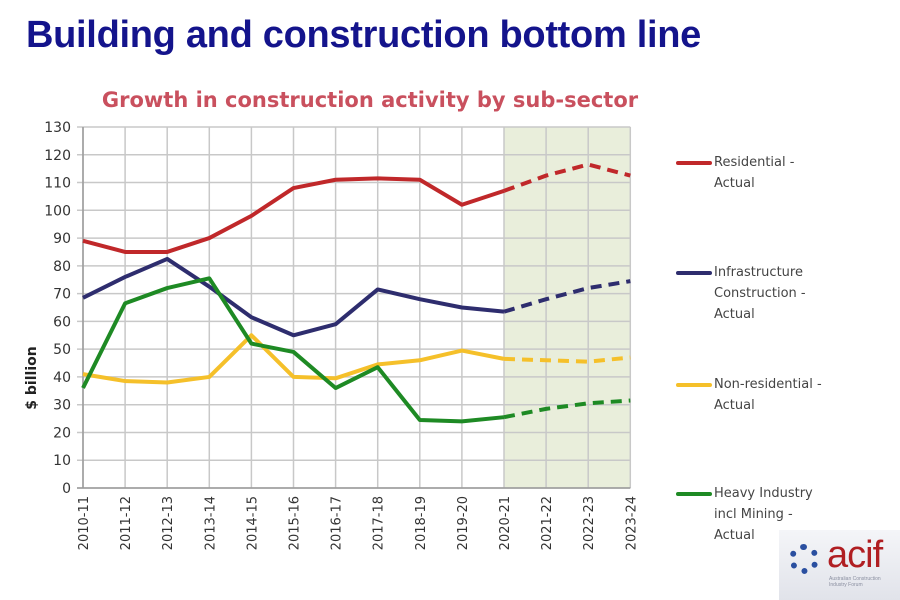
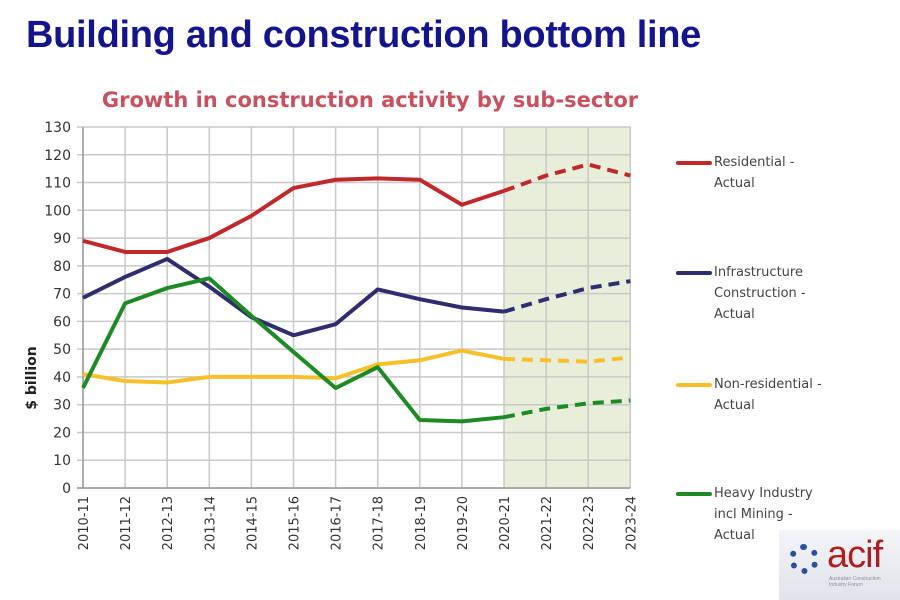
Non-residential - Actual/2014-15: 55 -> 40
Heavy Industry incl Mining - Actual/2014-15: 52 -> 62
